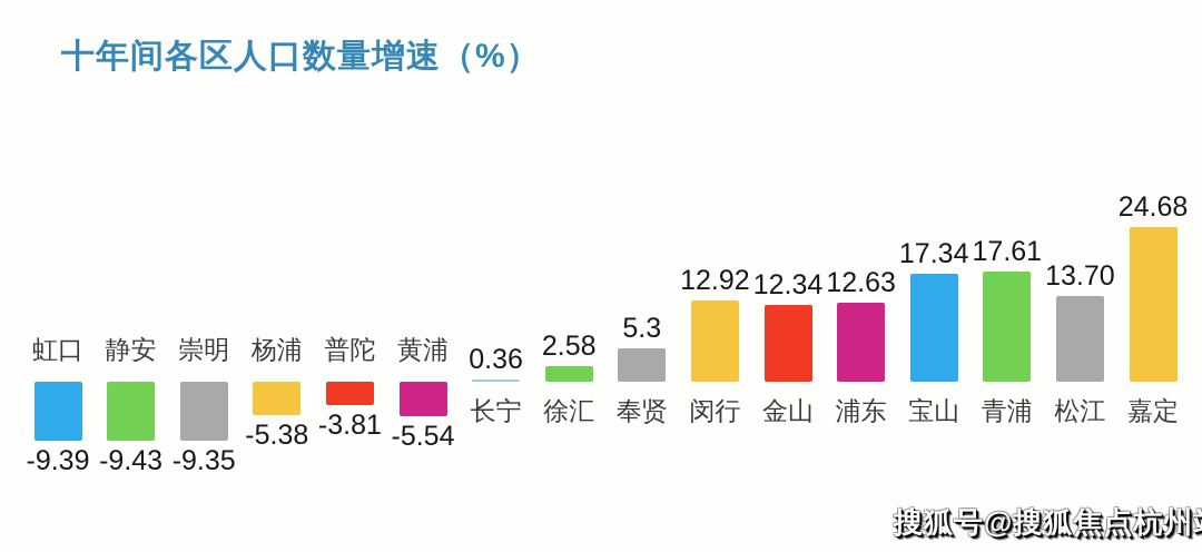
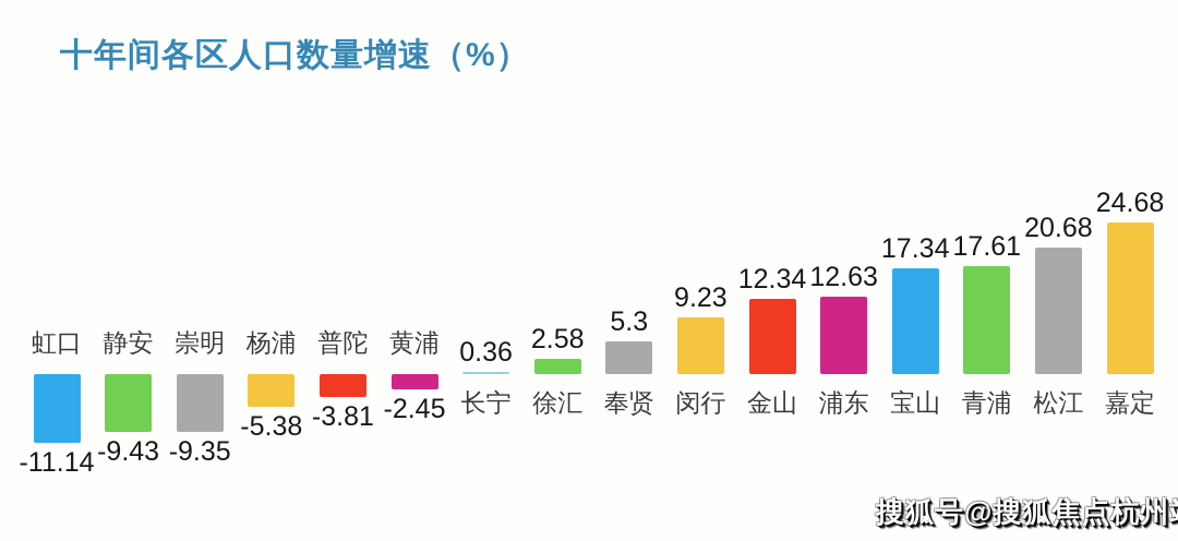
虹口: -9.39 -> -11.14
黄浦: -5.54 -> -2.45
闵行: 12.92 -> 9.23
松江: 13.70 -> 20.68
